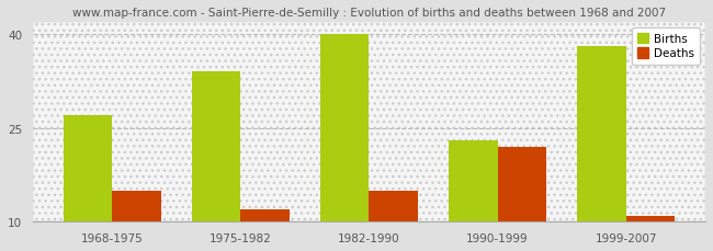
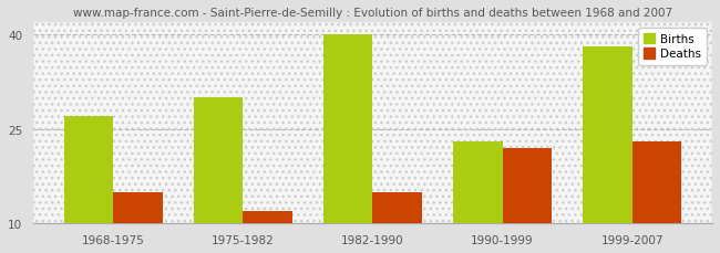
Births/1975-1982: 34 -> 30
Deaths/1999-2007: 11 -> 23
